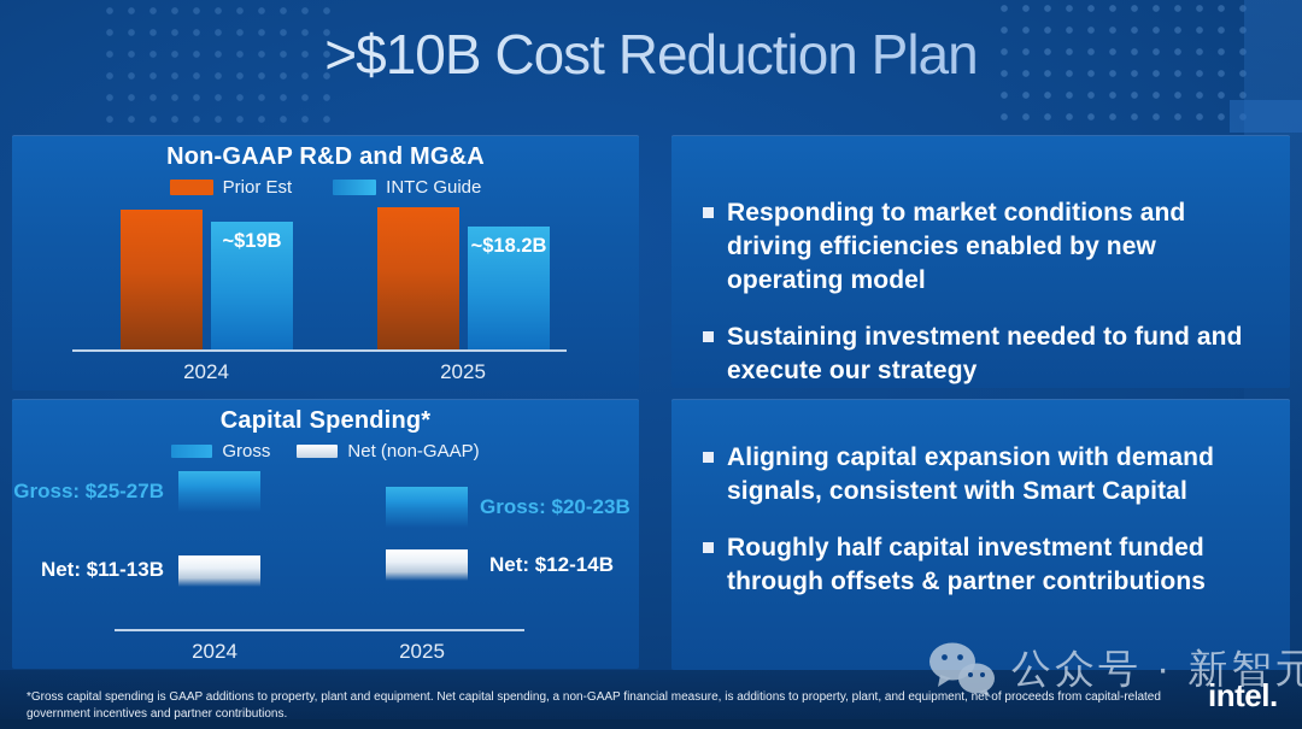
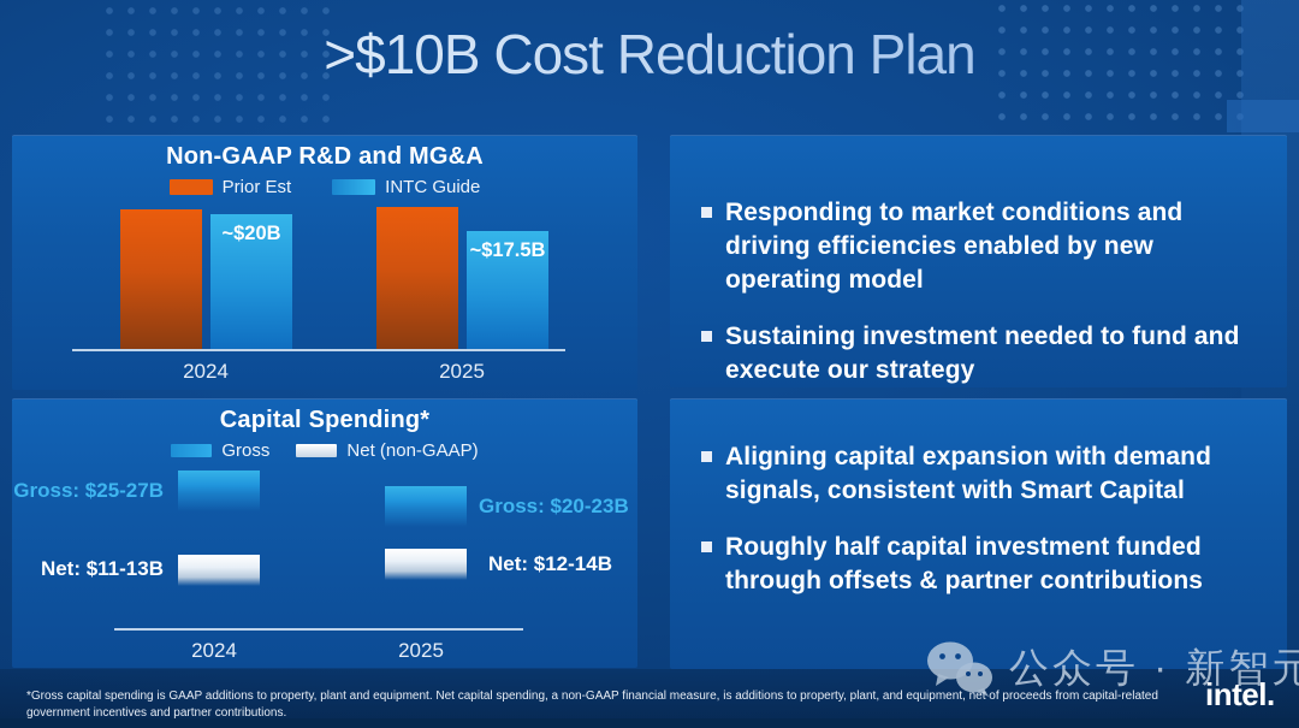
Non-GAAP R&D and MG&A/INTC Guide/2024: 19 -> 20
Non-GAAP R&D and MG&A/INTC Guide/2025: 18.2 -> 17.5
